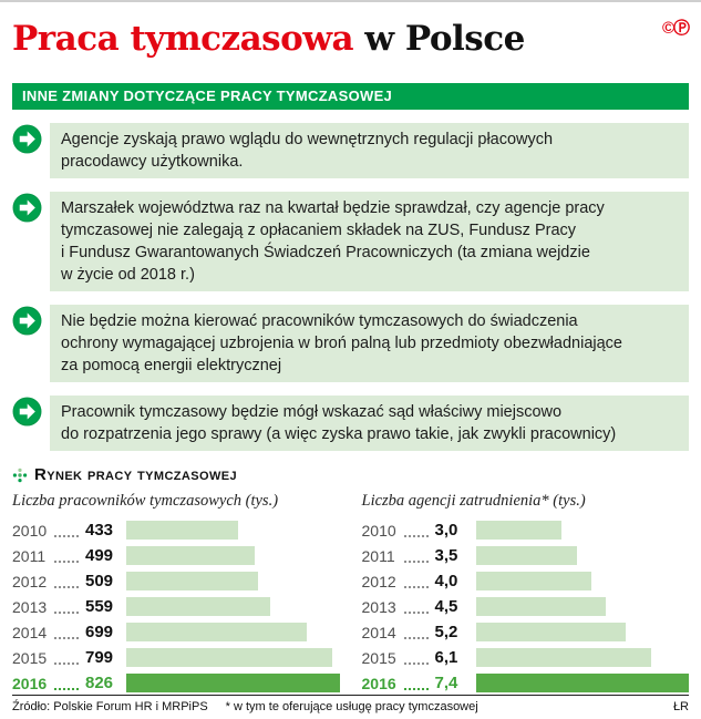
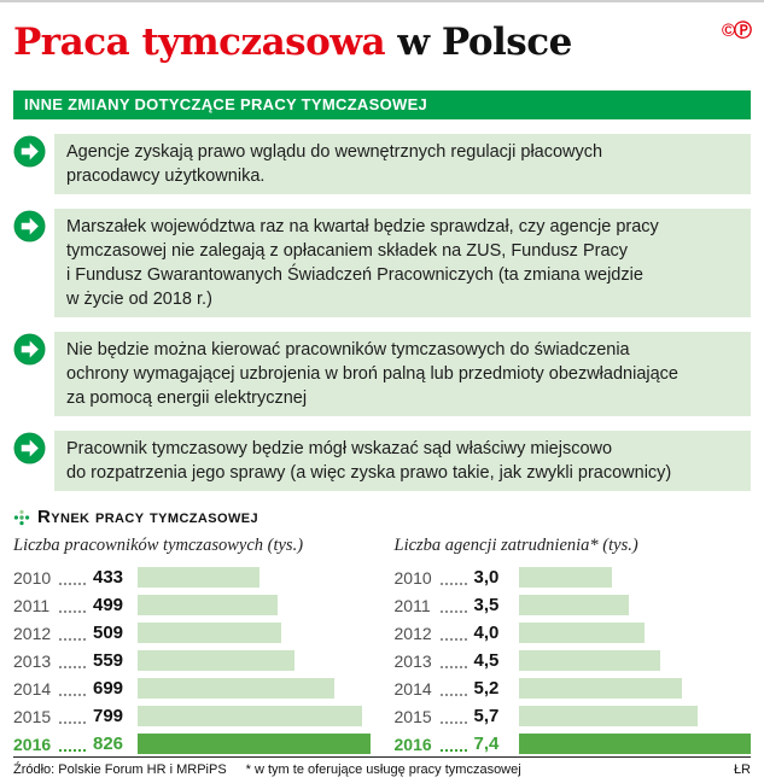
Liczba agencji zatrudnienia* (tys.)/2015: 6,1 -> 5,7
